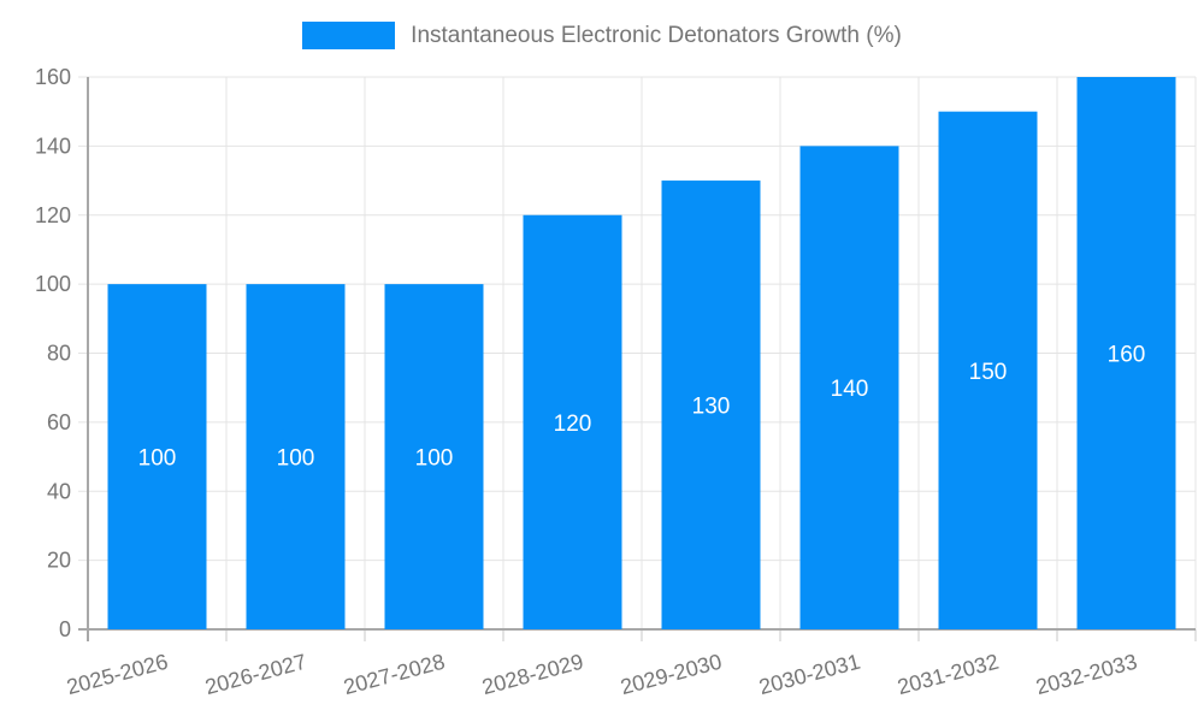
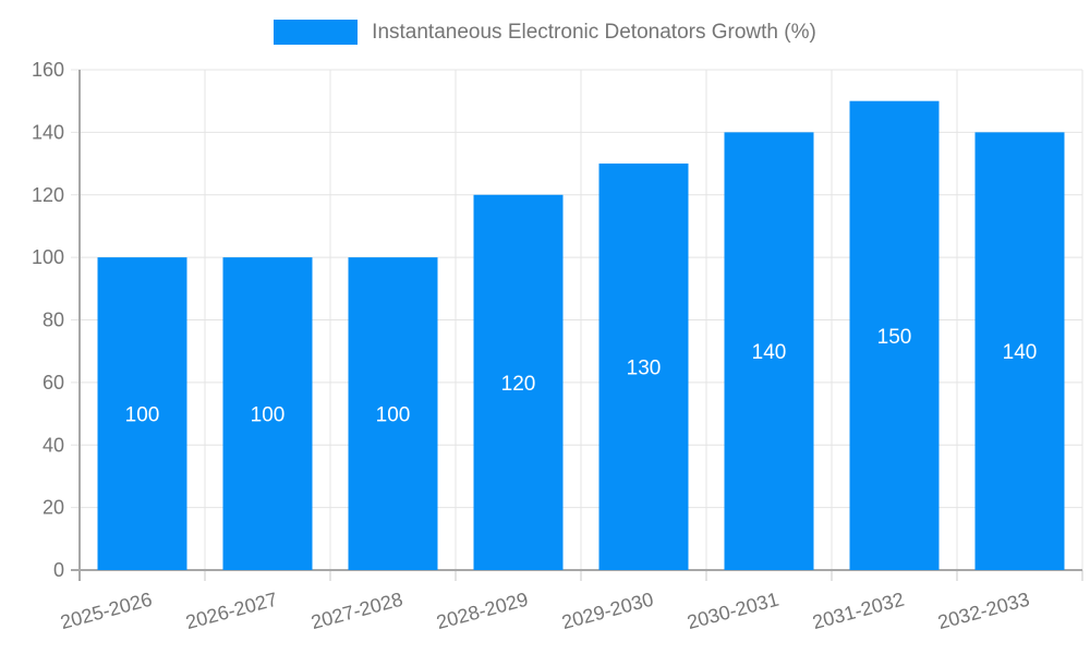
2032-2033: 160 -> 140
